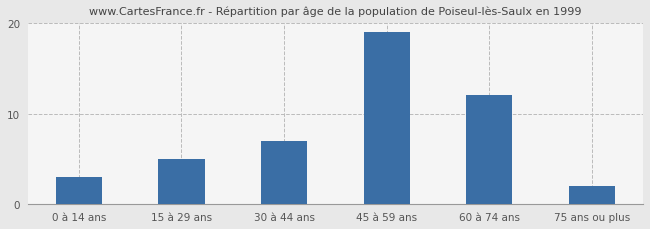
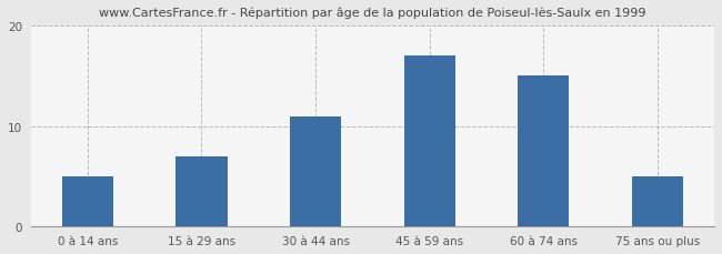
0 à 14 ans: 3 -> 5
15 à 29 ans: 5 -> 7
30 à 44 ans: 7 -> 11
45 à 59 ans: 19 -> 17
60 à 74 ans: 12 -> 15
75 ans ou plus: 2 -> 5
